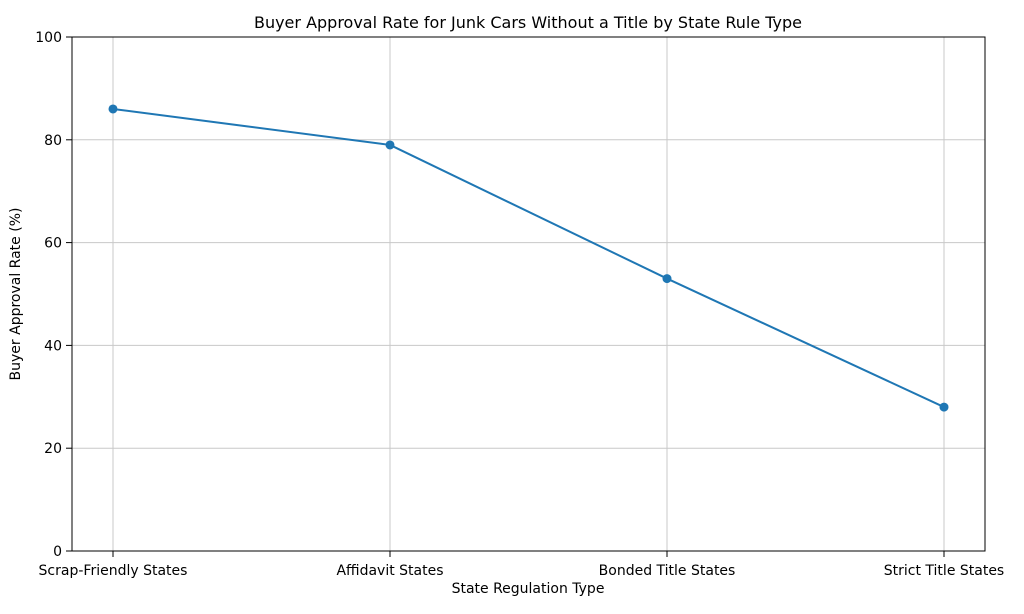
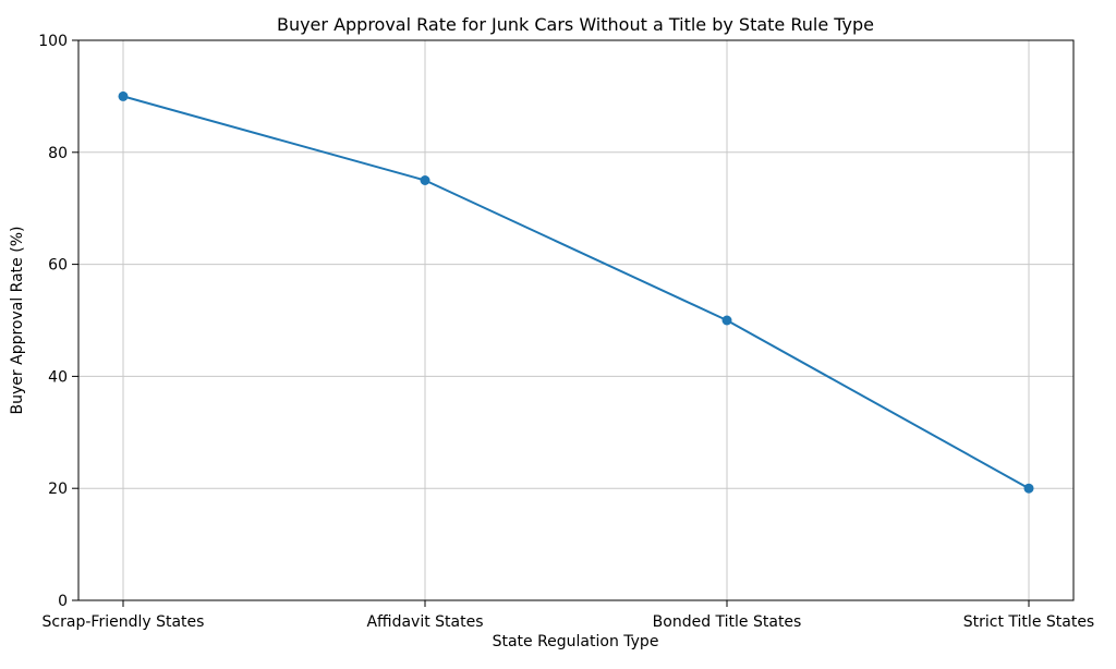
Scrap-Friendly States: 86 -> 90
Affidavit States: 79 -> 75
Bonded Title States: 53 -> 50
Strict Title States: 28 -> 20
